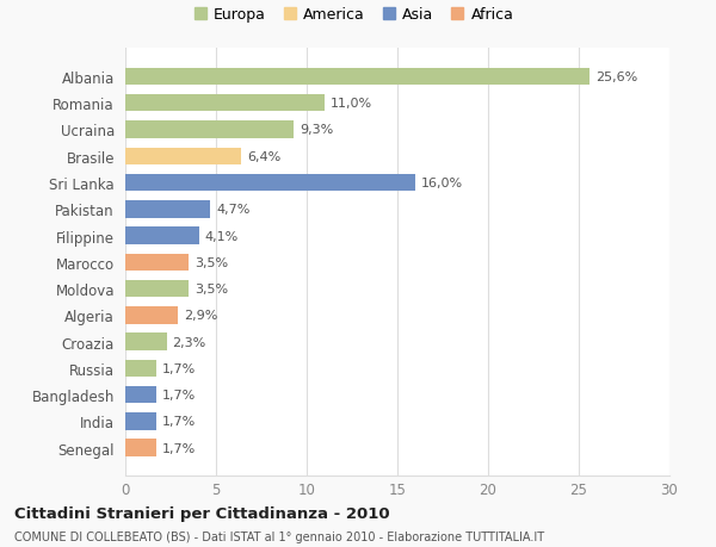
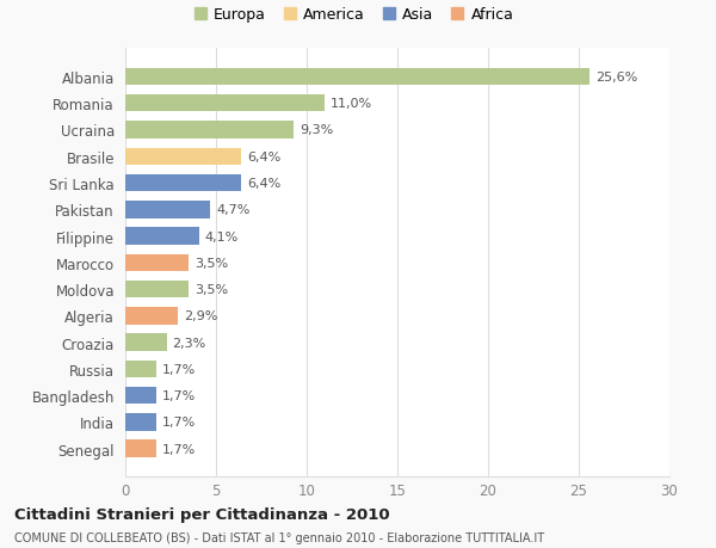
Sri Lanka: 16,0% -> 6,4%
